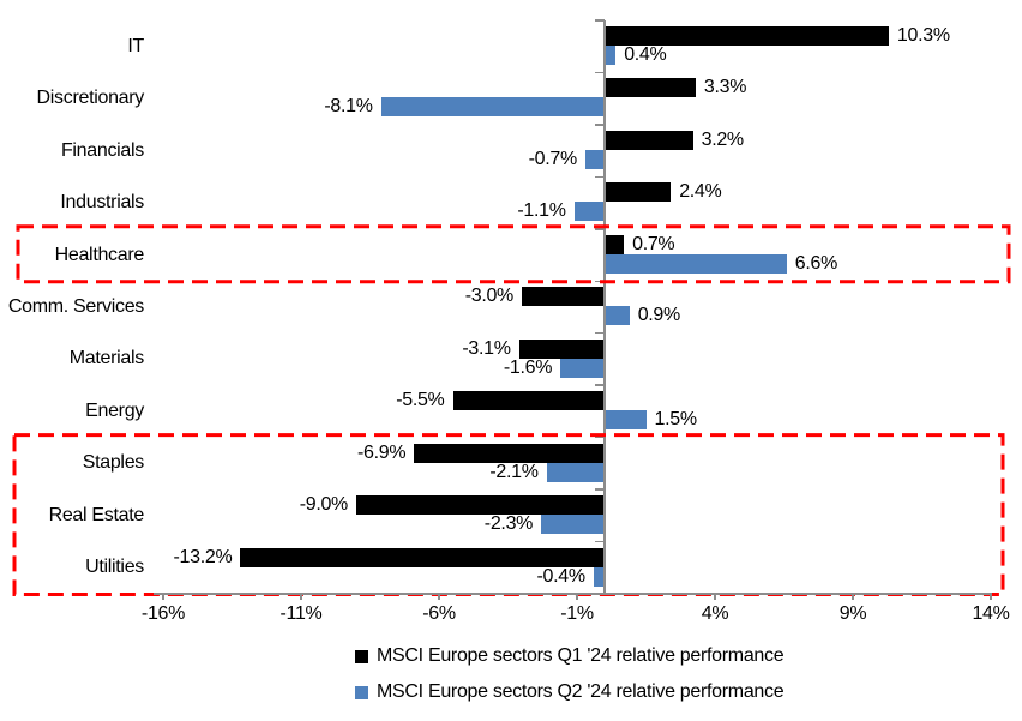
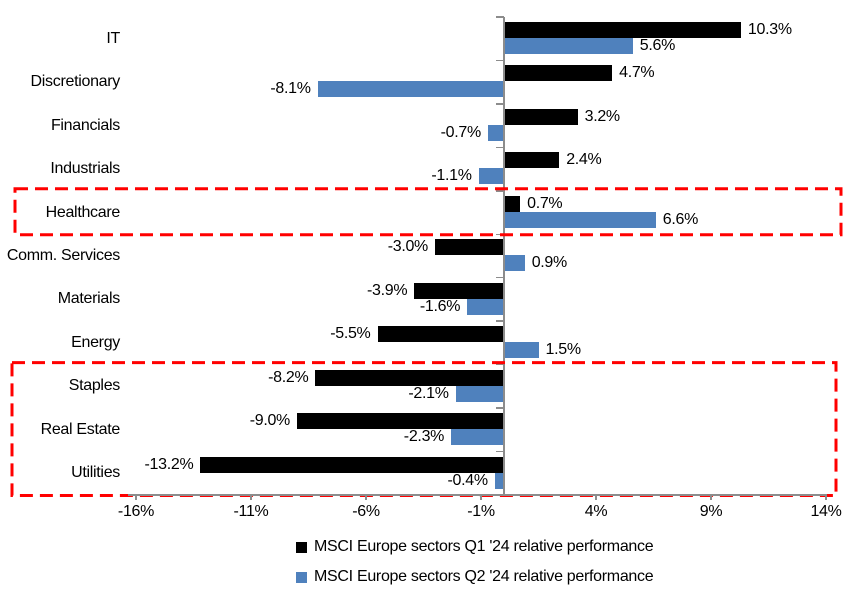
MSCI Europe sectors Q2 '24 relative performance/IT: 0.4% -> 5.6%
MSCI Europe sectors Q1 '24 relative performance/Discretionary: 3.3% -> 4.7%
MSCI Europe sectors Q1 '24 relative performance/Materials: -3.1% -> -3.9%
MSCI Europe sectors Q1 '24 relative performance/Staples: -6.9% -> -8.2%
